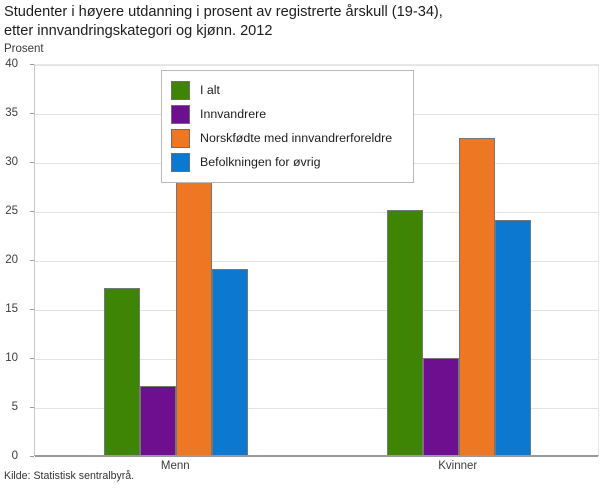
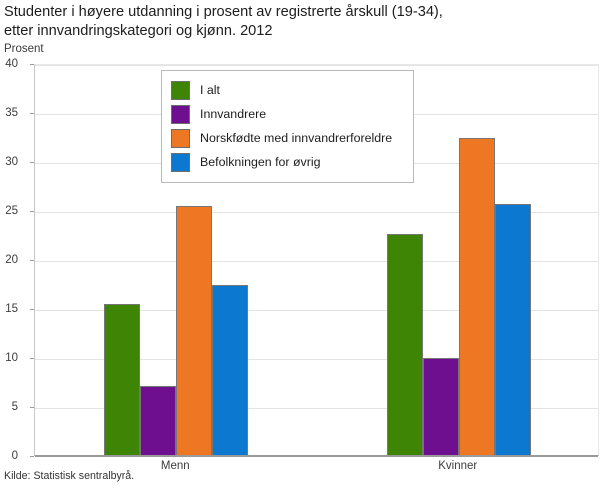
I alt/Menn: 17 -> 15
Norskfødte med innvandrerforeldre/Menn: 28 -> 25
Befolkningen for øvrig/Menn: 19 -> 17
I alt/Kvinner: 25 -> 23
Befolkningen for øvrig/Kvinner: 24 -> 26
